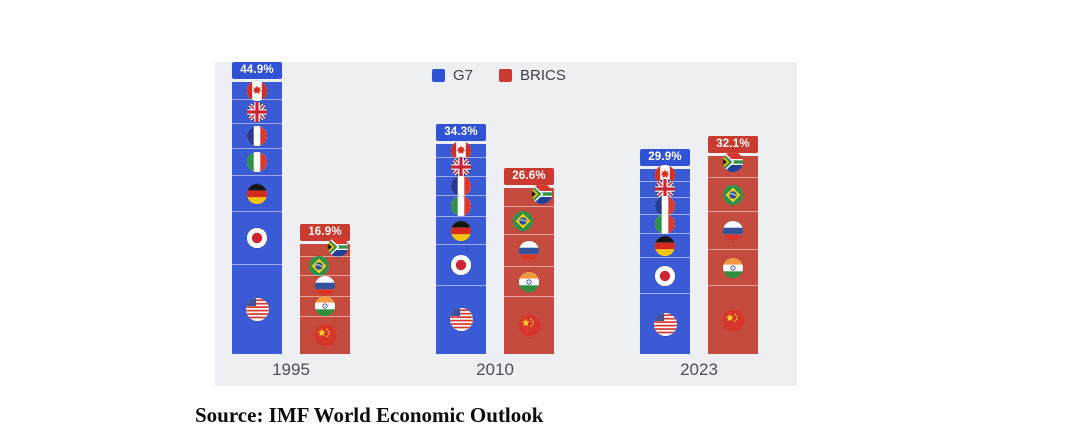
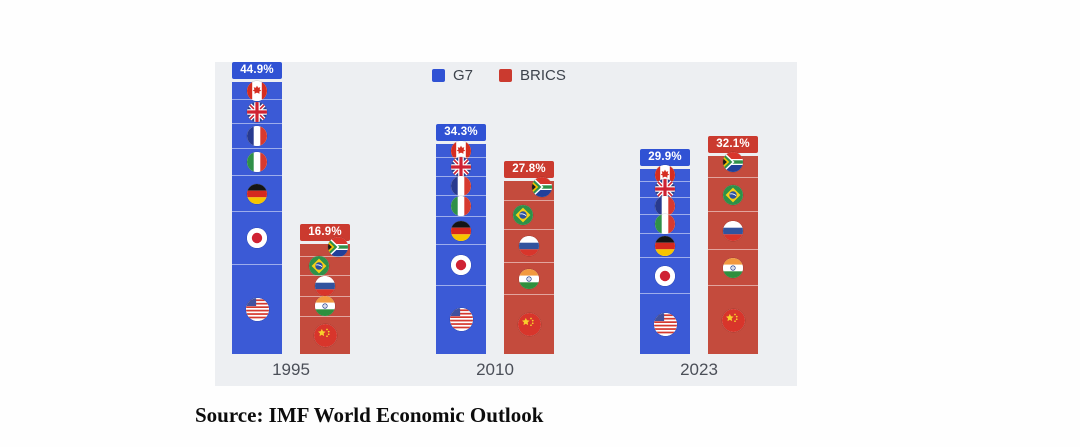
BRICS/2010: 26.6% -> 27.8%
